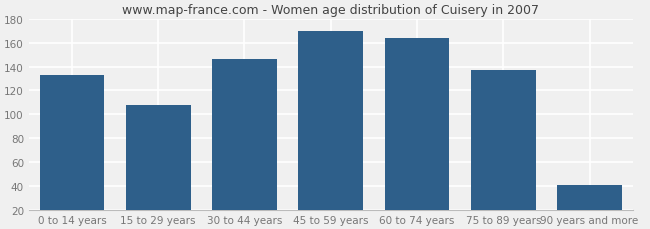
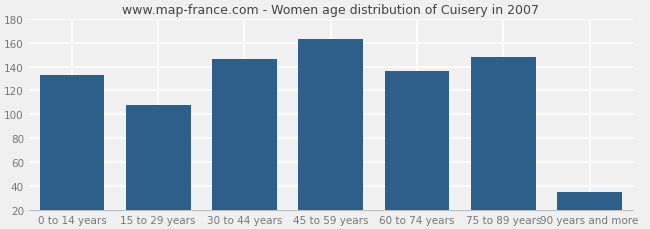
45 to 59 years: 170 -> 163
60 to 74 years: 164 -> 136
75 to 89 years: 137 -> 148
90 years and more: 41 -> 35
